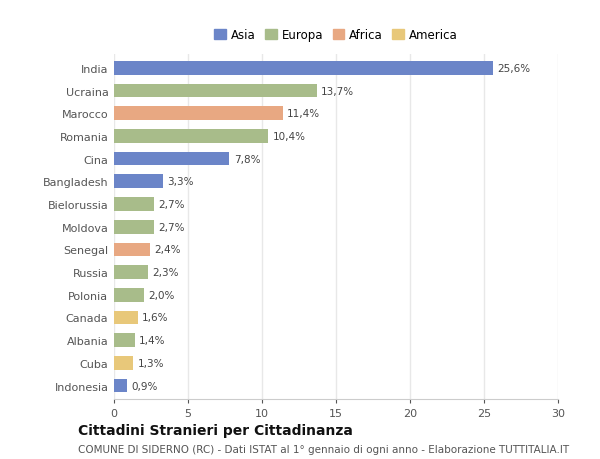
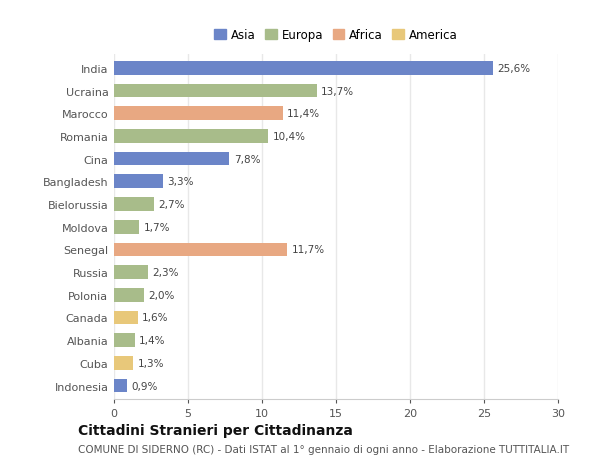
Moldova: 2,7% -> 1,7%
Senegal: 2,4% -> 11,7%
